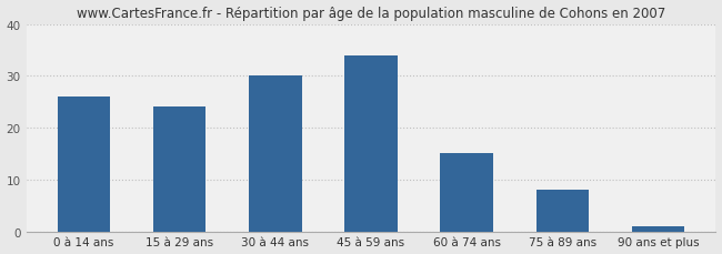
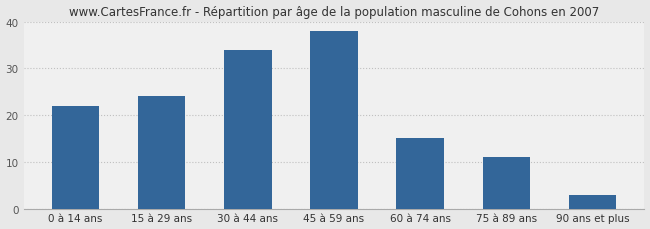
0 à 14 ans: 26 -> 22
30 à 44 ans: 30 -> 34
45 à 59 ans: 34 -> 38
75 à 89 ans: 8 -> 11
90 ans et plus: 1 -> 3
